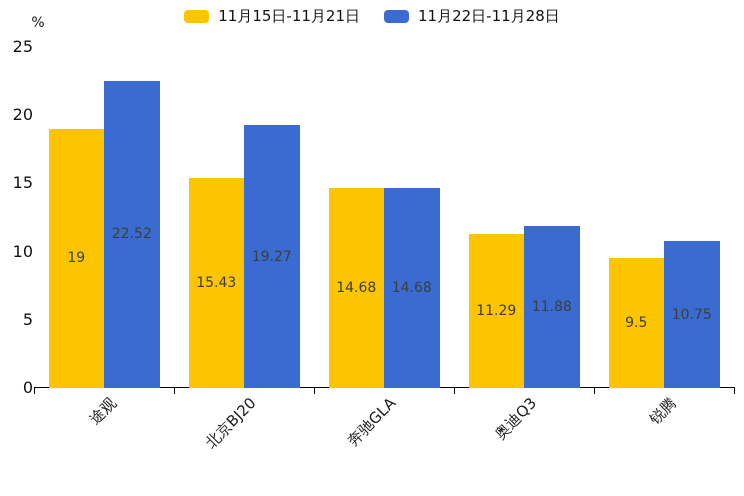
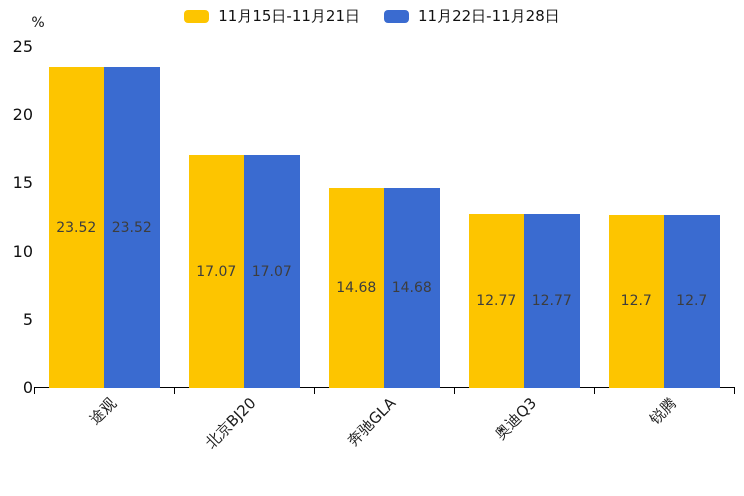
11月15日-11月21日/途观: 19 -> 23.52
11月22日-11月28日/途观: 22.52 -> 23.52
11月15日-11月21日/北京BJ20: 15.43 -> 17.07
11月22日-11月28日/北京BJ20: 19.27 -> 17.07
11月15日-11月21日/奥迪Q3: 11.29 -> 12.77
11月22日-11月28日/奥迪Q3: 11.88 -> 12.77
11月15日-11月21日/锐腾: 9.5 -> 12.7
11月22日-11月28日/锐腾: 10.75 -> 12.7
